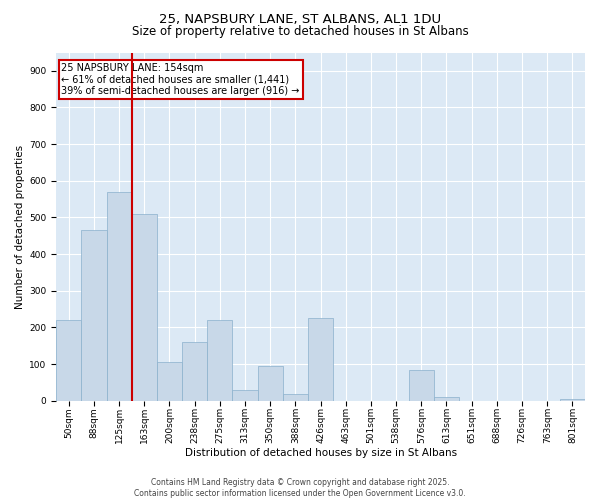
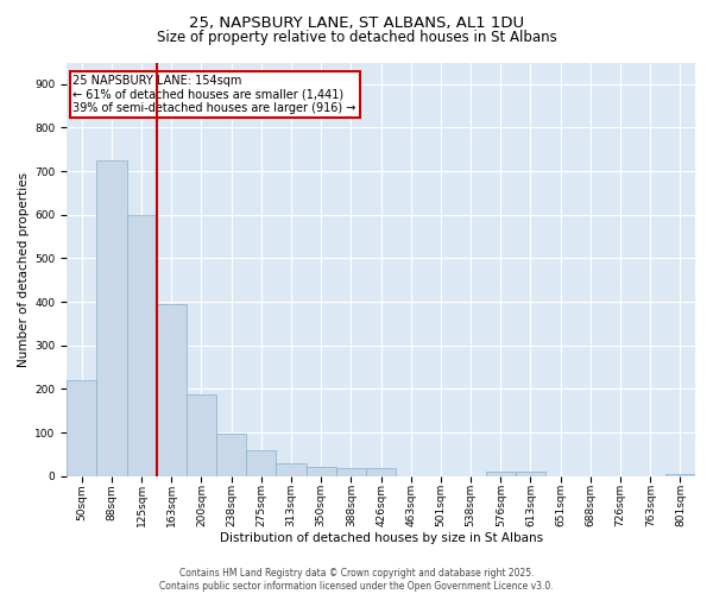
88sqm: 465 -> 725
125sqm: 570 -> 600
163sqm: 510 -> 395
200sqm: 105 -> 188
238sqm: 160 -> 98
275sqm: 220 -> 58
350sqm: 95 -> 20
426sqm: 225 -> 17
576sqm: 85 -> 10
